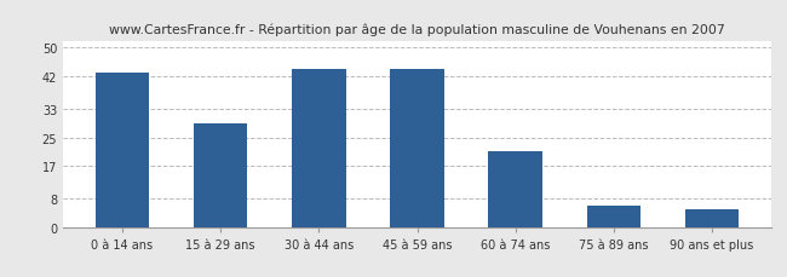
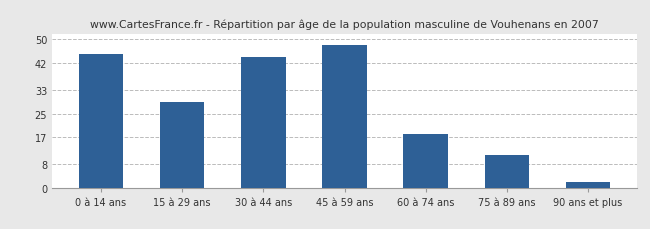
0 à 14 ans: 43 -> 45
45 à 59 ans: 44 -> 48
60 à 74 ans: 21 -> 18
75 à 89 ans: 6 -> 11
90 ans et plus: 5 -> 2
